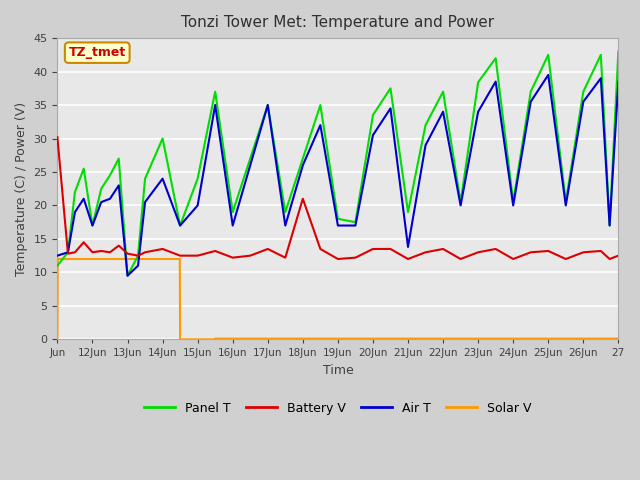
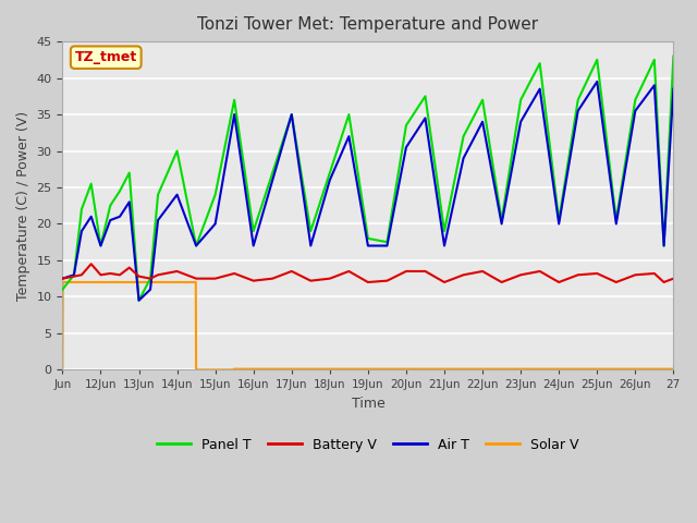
Battery V/Jun: 30.2 -> 12.5
Battery V/18Jun: 21.0 -> 12.5
Air T/21Jun: 13.8 -> 17.0
Panel T/23Jun: 38.4 -> 37.0
